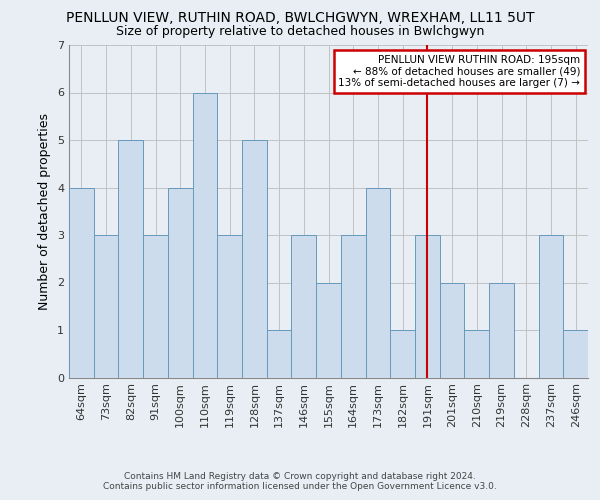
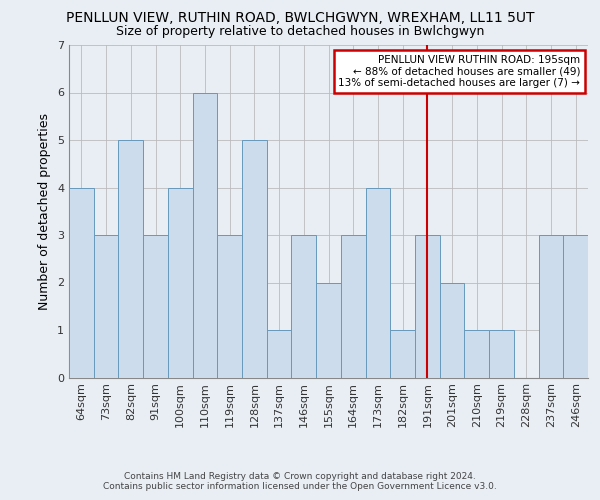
219sqm: 2 -> 1
246sqm: 1 -> 3
